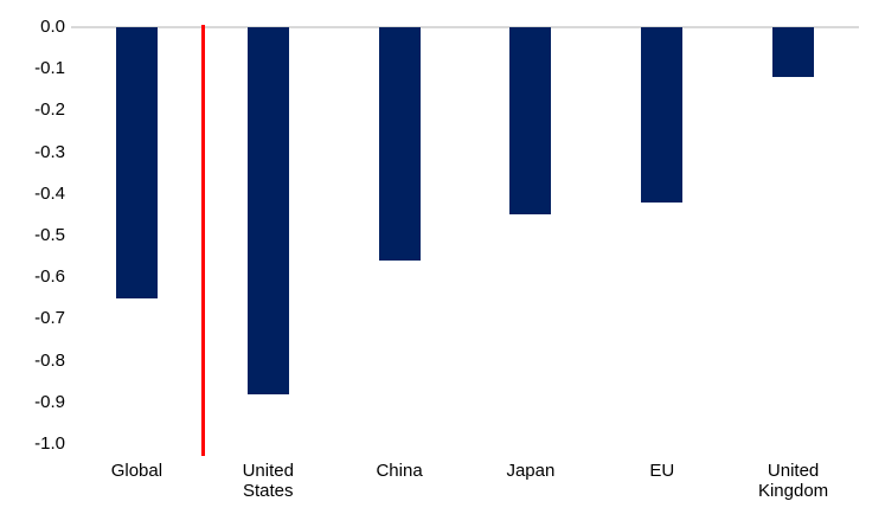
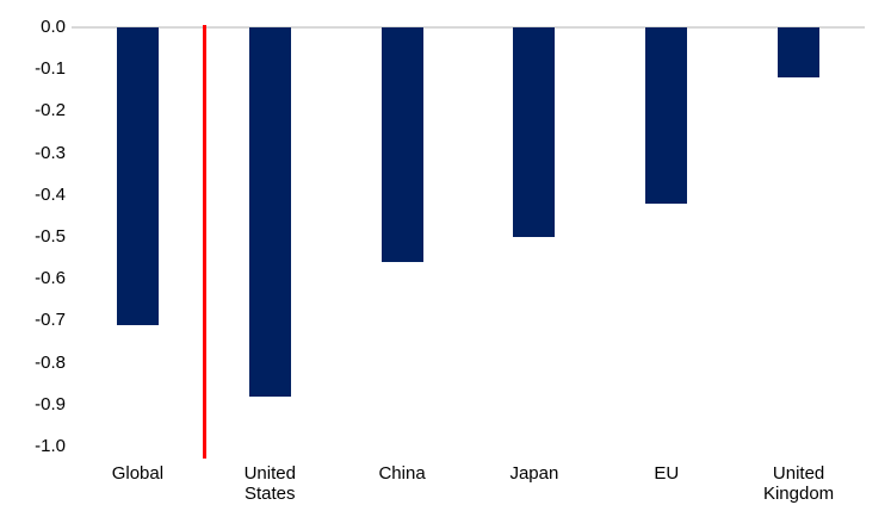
Global: -0.65 -> -0.71
Japan: -0.45 -> -0.50
